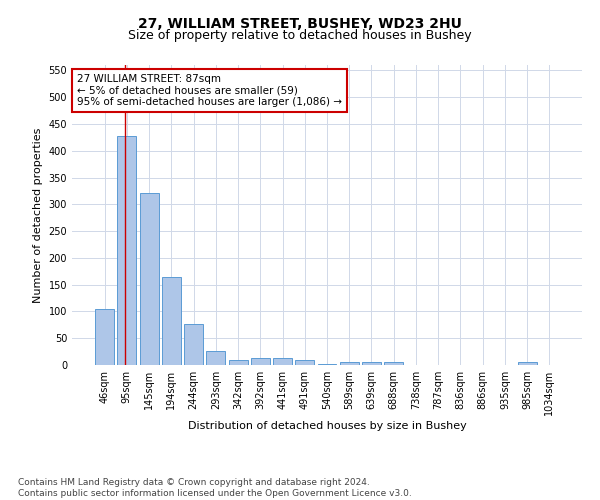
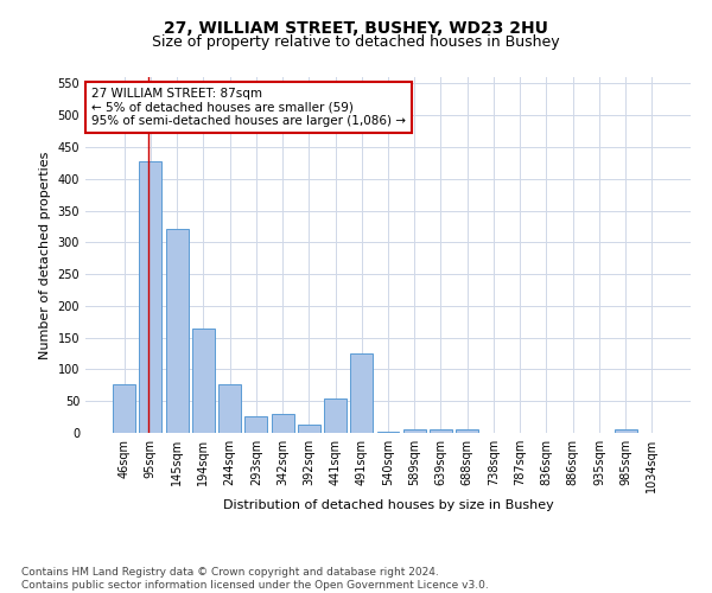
46sqm: 105 -> 76
342sqm: 10 -> 30
441sqm: 14 -> 54
491sqm: 10 -> 126
